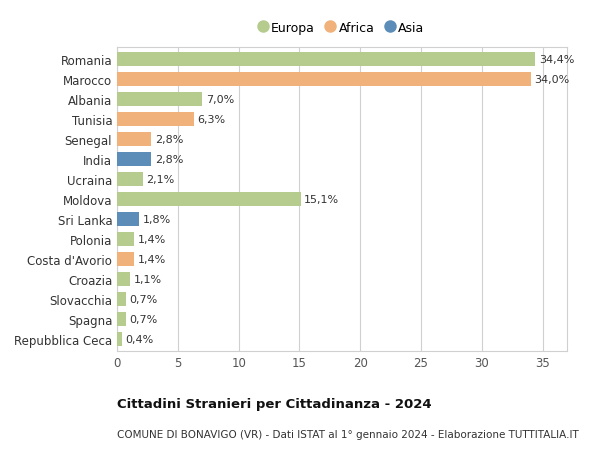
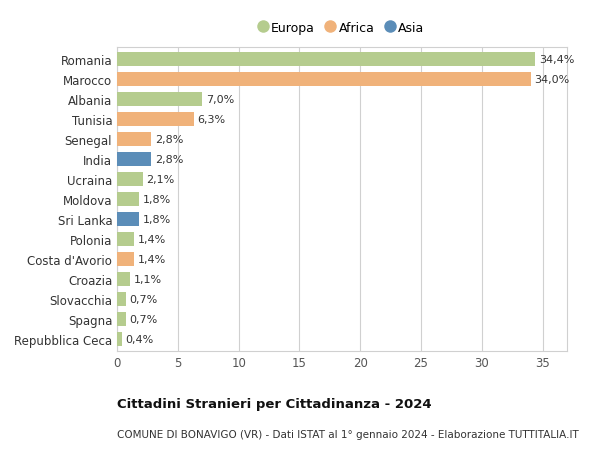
Moldova: 15,1% -> 1,8%
